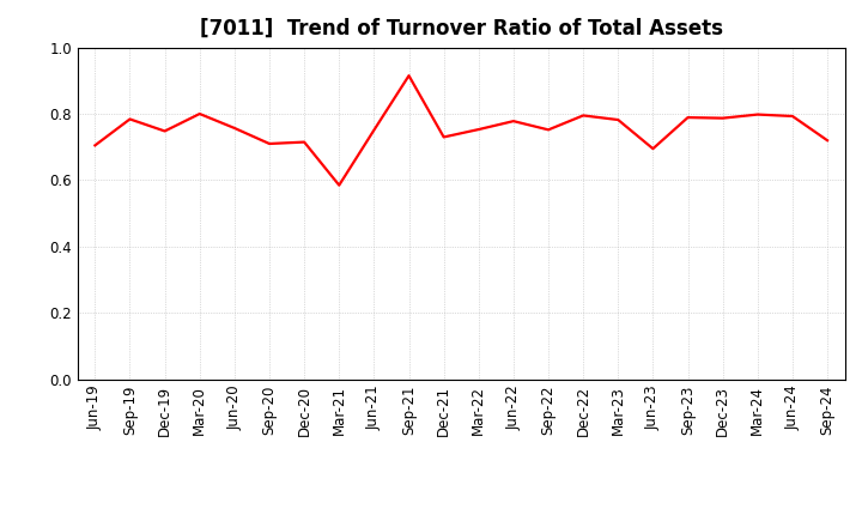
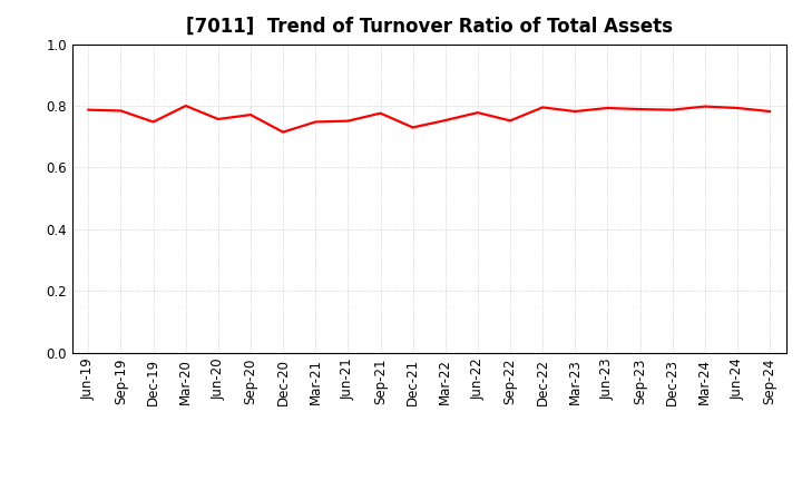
Jun-19: 0.705 -> 0.787
Sep-20: 0.710 -> 0.771
Mar-21: 0.585 -> 0.748
Sep-21: 0.915 -> 0.776
Jun-23: 0.695 -> 0.793
Sep-24: 0.720 -> 0.782
